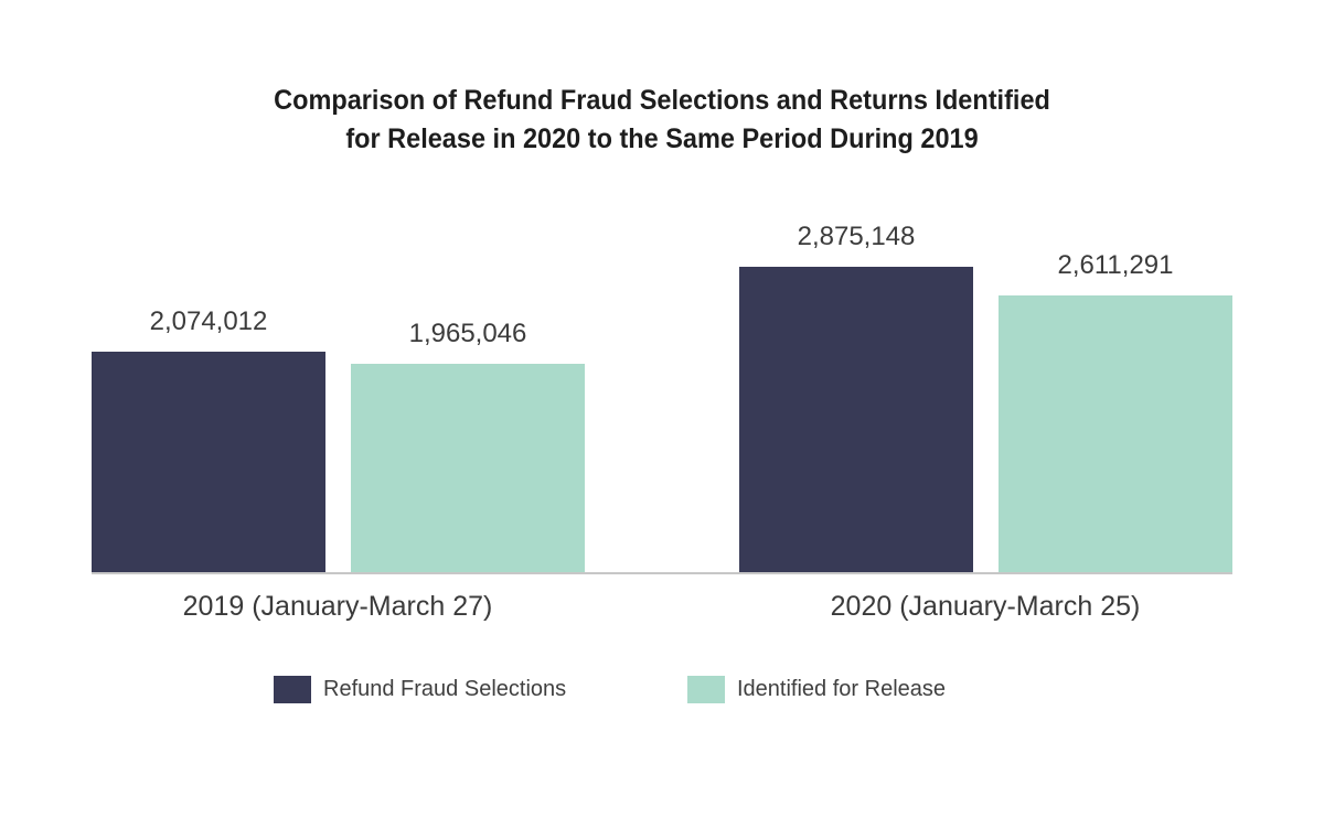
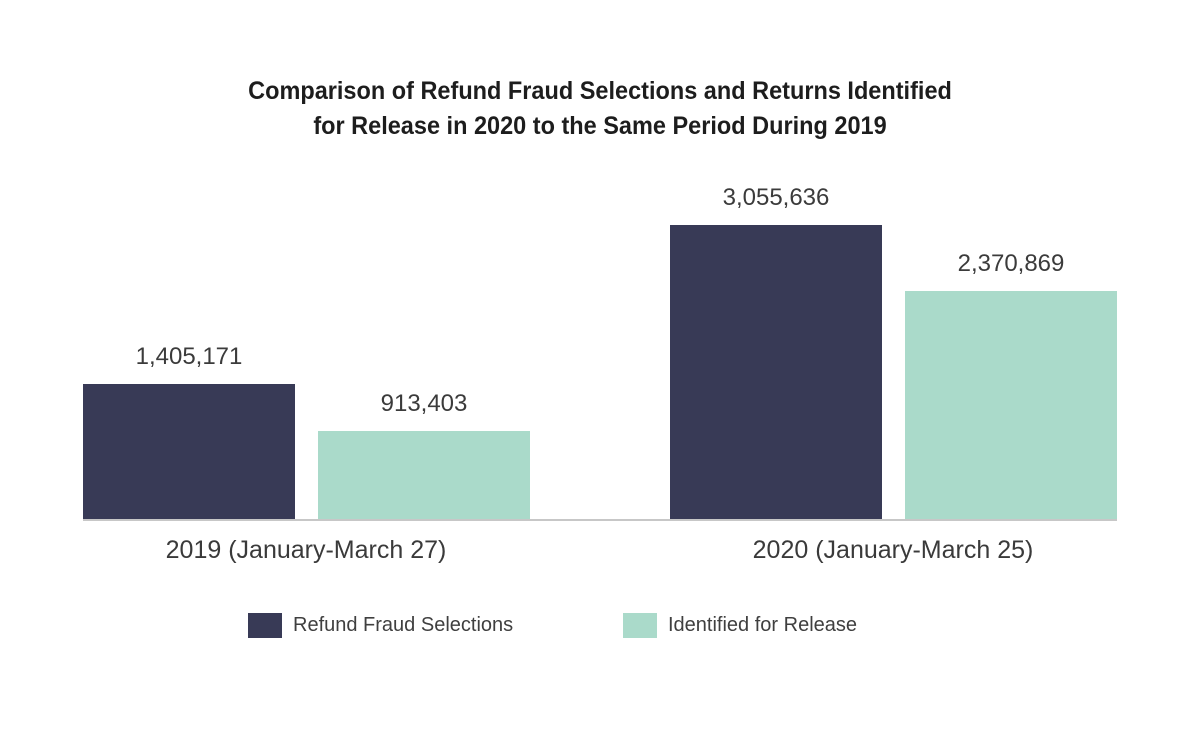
Refund Fraud Selections/2019 (January-March 27): 2,074,012 -> 1,405,171
Identified for Release/2019 (January-March 27): 1,965,046 -> 913,403
Refund Fraud Selections/2020 (January-March 25): 2,875,148 -> 3,055,636
Identified for Release/2020 (January-March 25): 2,611,291 -> 2,370,869
